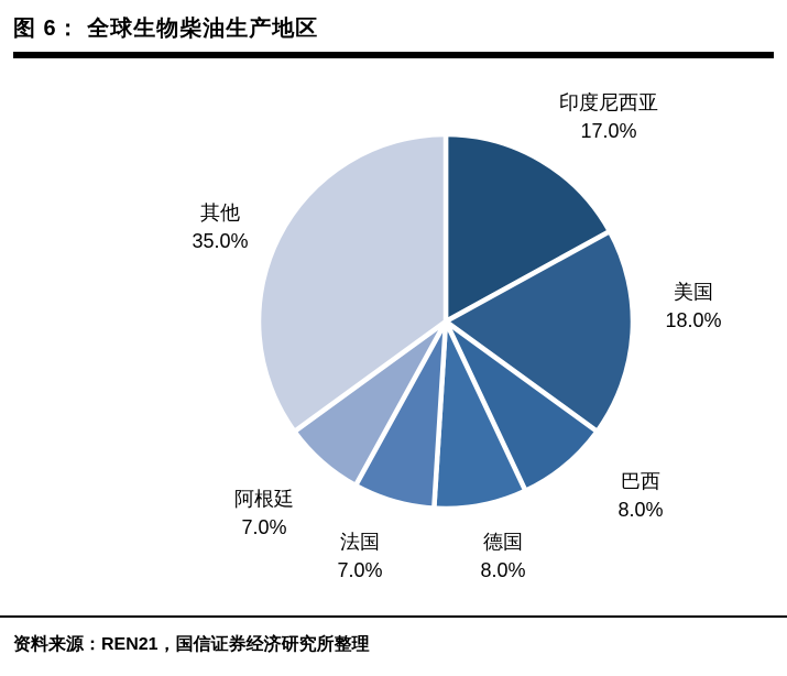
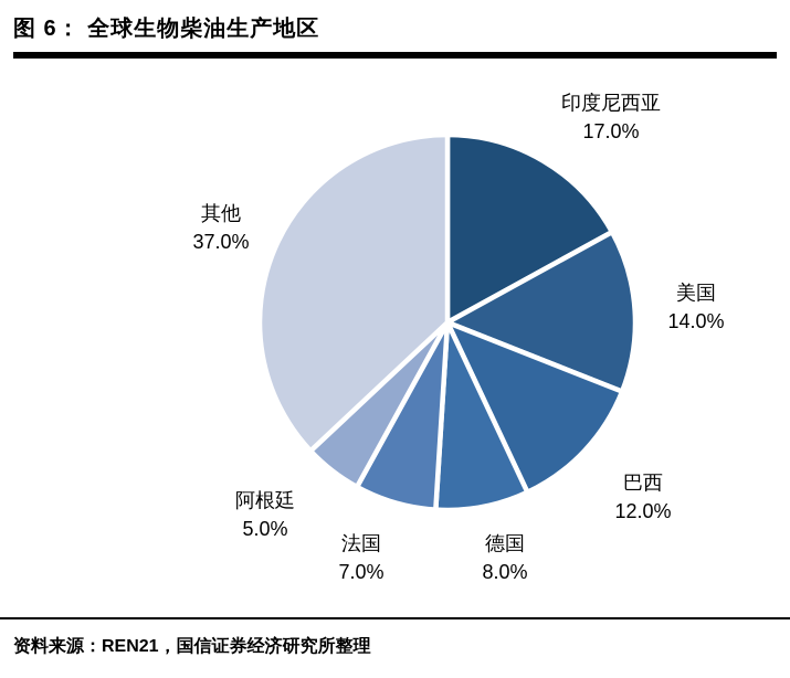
美国: 18.0% -> 14.0%
巴西: 8.0% -> 12.0%
阿根廷: 7.0% -> 5.0%
其他: 35.0% -> 37.0%
